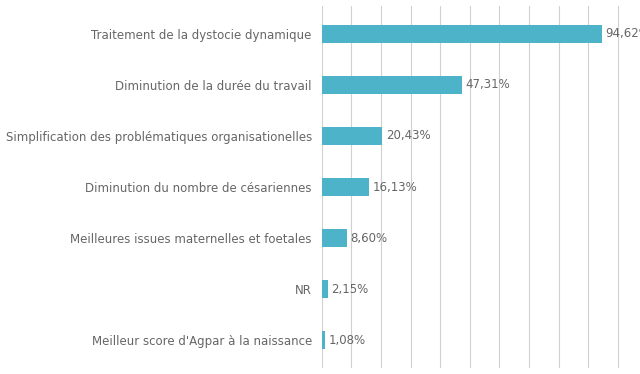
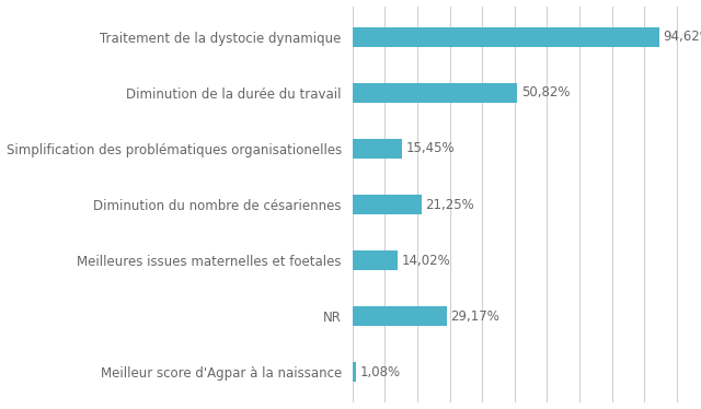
Diminution de la durée du travail: 47,31% -> 50,82%
Simplification des problématiques organisationelles: 20,43% -> 15,45%
Diminution du nombre de césariennes: 16,13% -> 21,25%
Meilleures issues maternelles et foetales: 8,60% -> 14,02%
NR: 2,15% -> 29,17%
